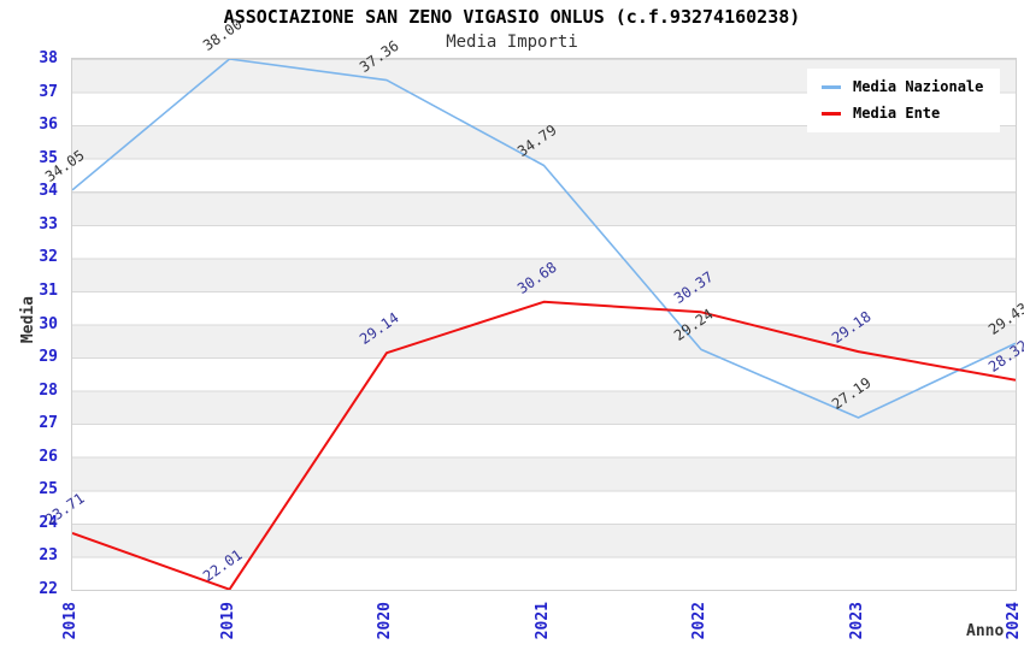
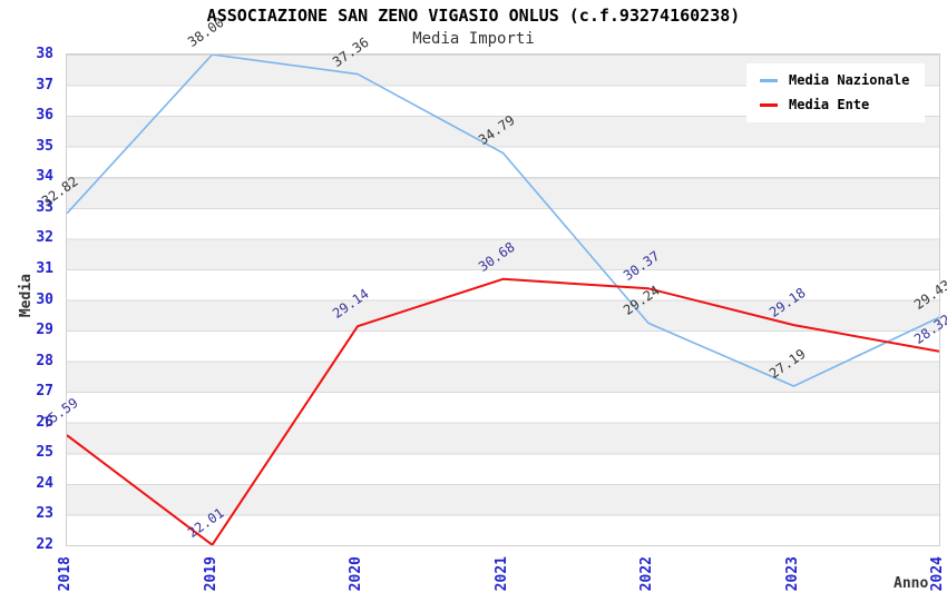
Media Nazionale/2018: 34.05 -> 32.82
Media Ente/2018: 23.71 -> 25.59
